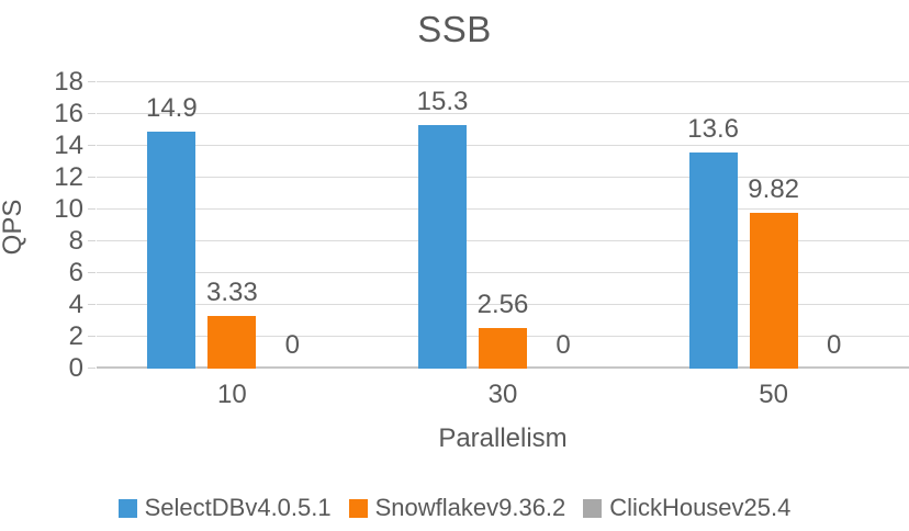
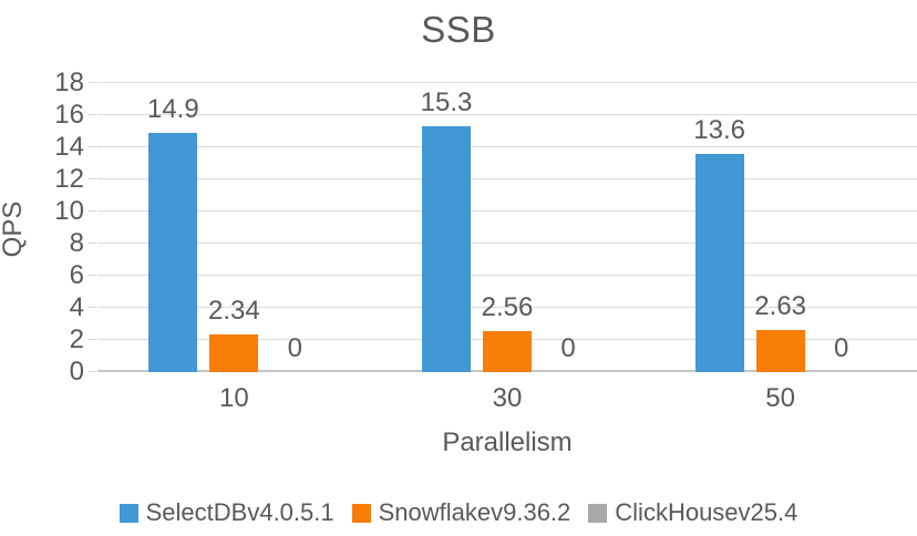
Snowflakev9.36.2/10: 3.33 -> 2.34
Snowflakev9.36.2/50: 9.82 -> 2.63
